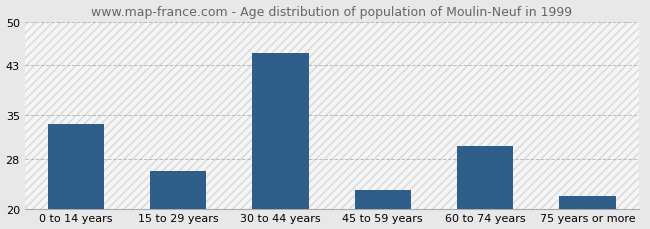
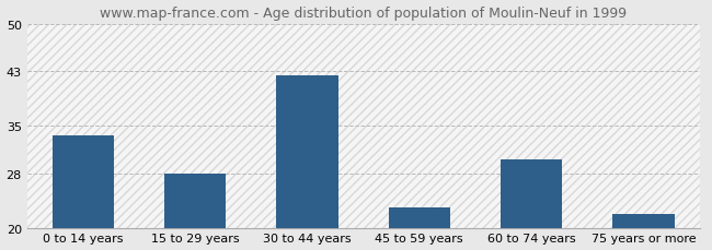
15 to 29 years: 26.0 -> 28.0
30 to 44 years: 45.0 -> 42.4
